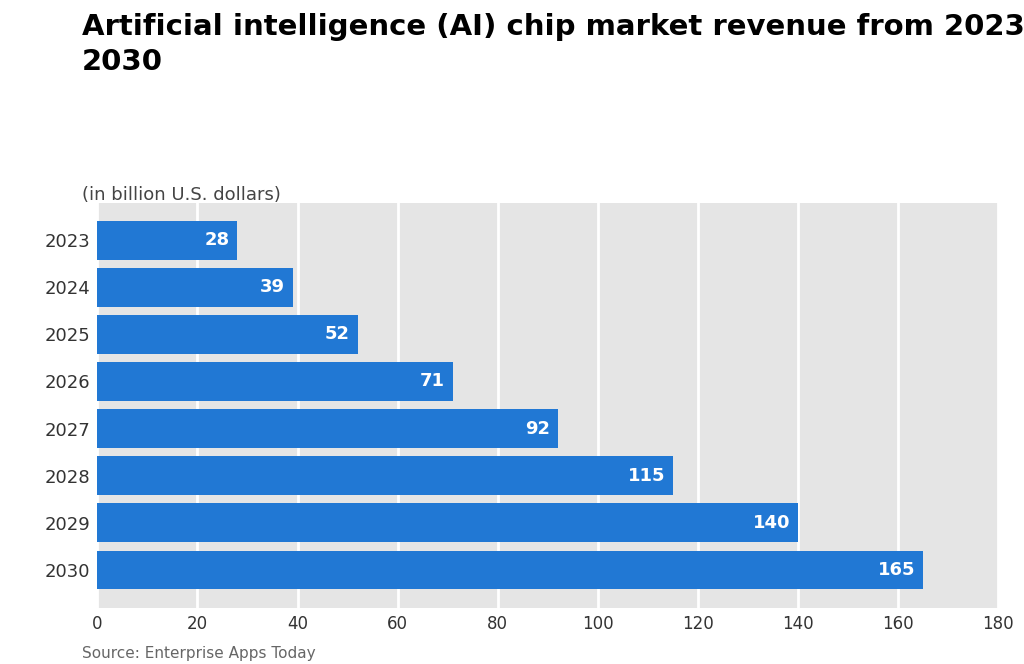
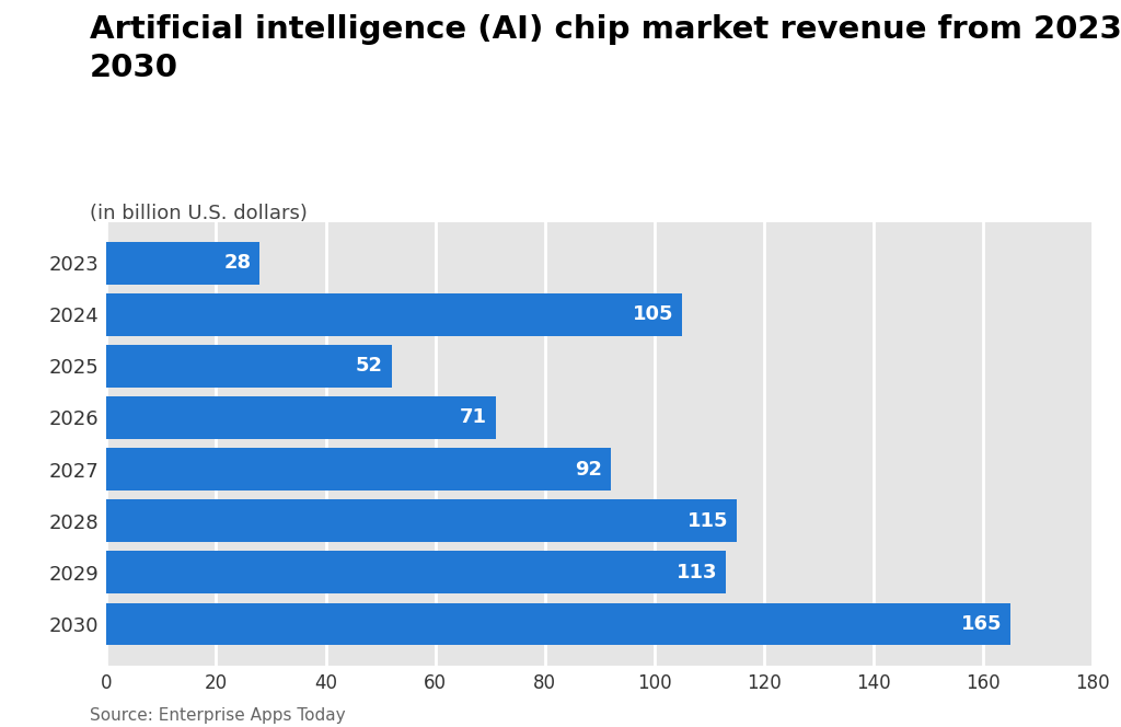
2024: 39 -> 105
2029: 140 -> 113
